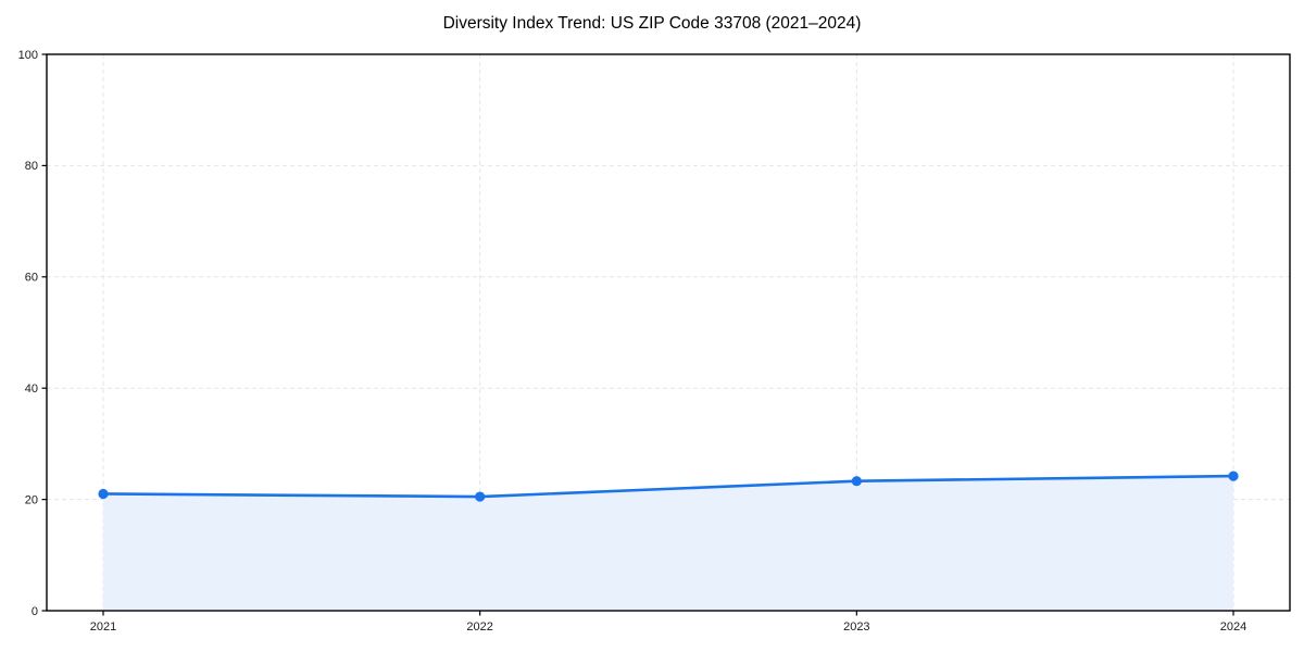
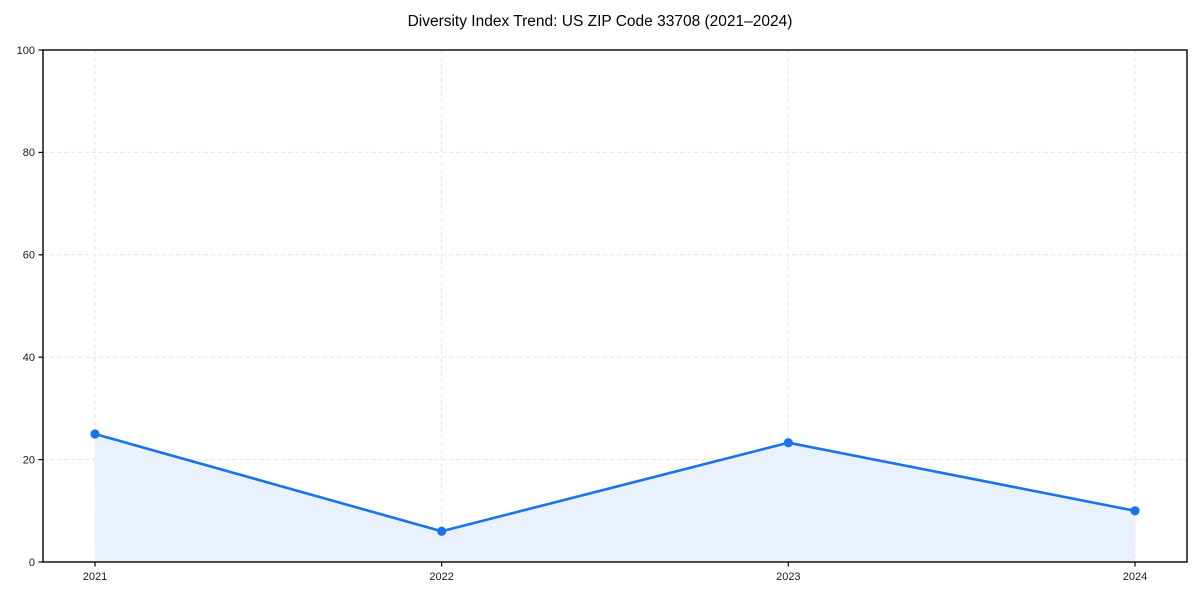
2021: 21 -> 25
2022: 20 -> 6
2024: 24 -> 10
